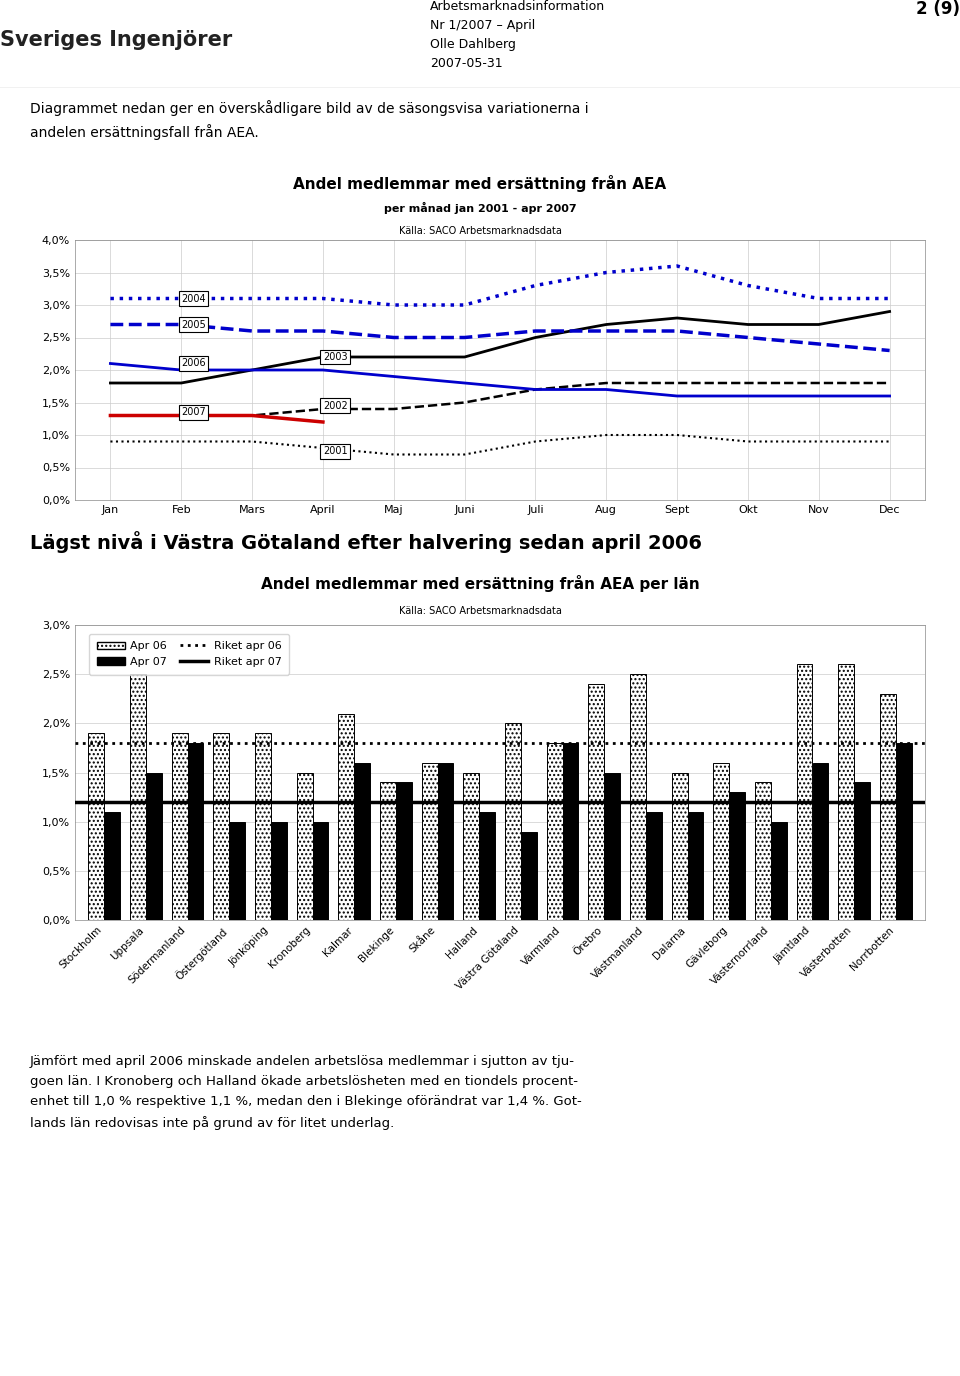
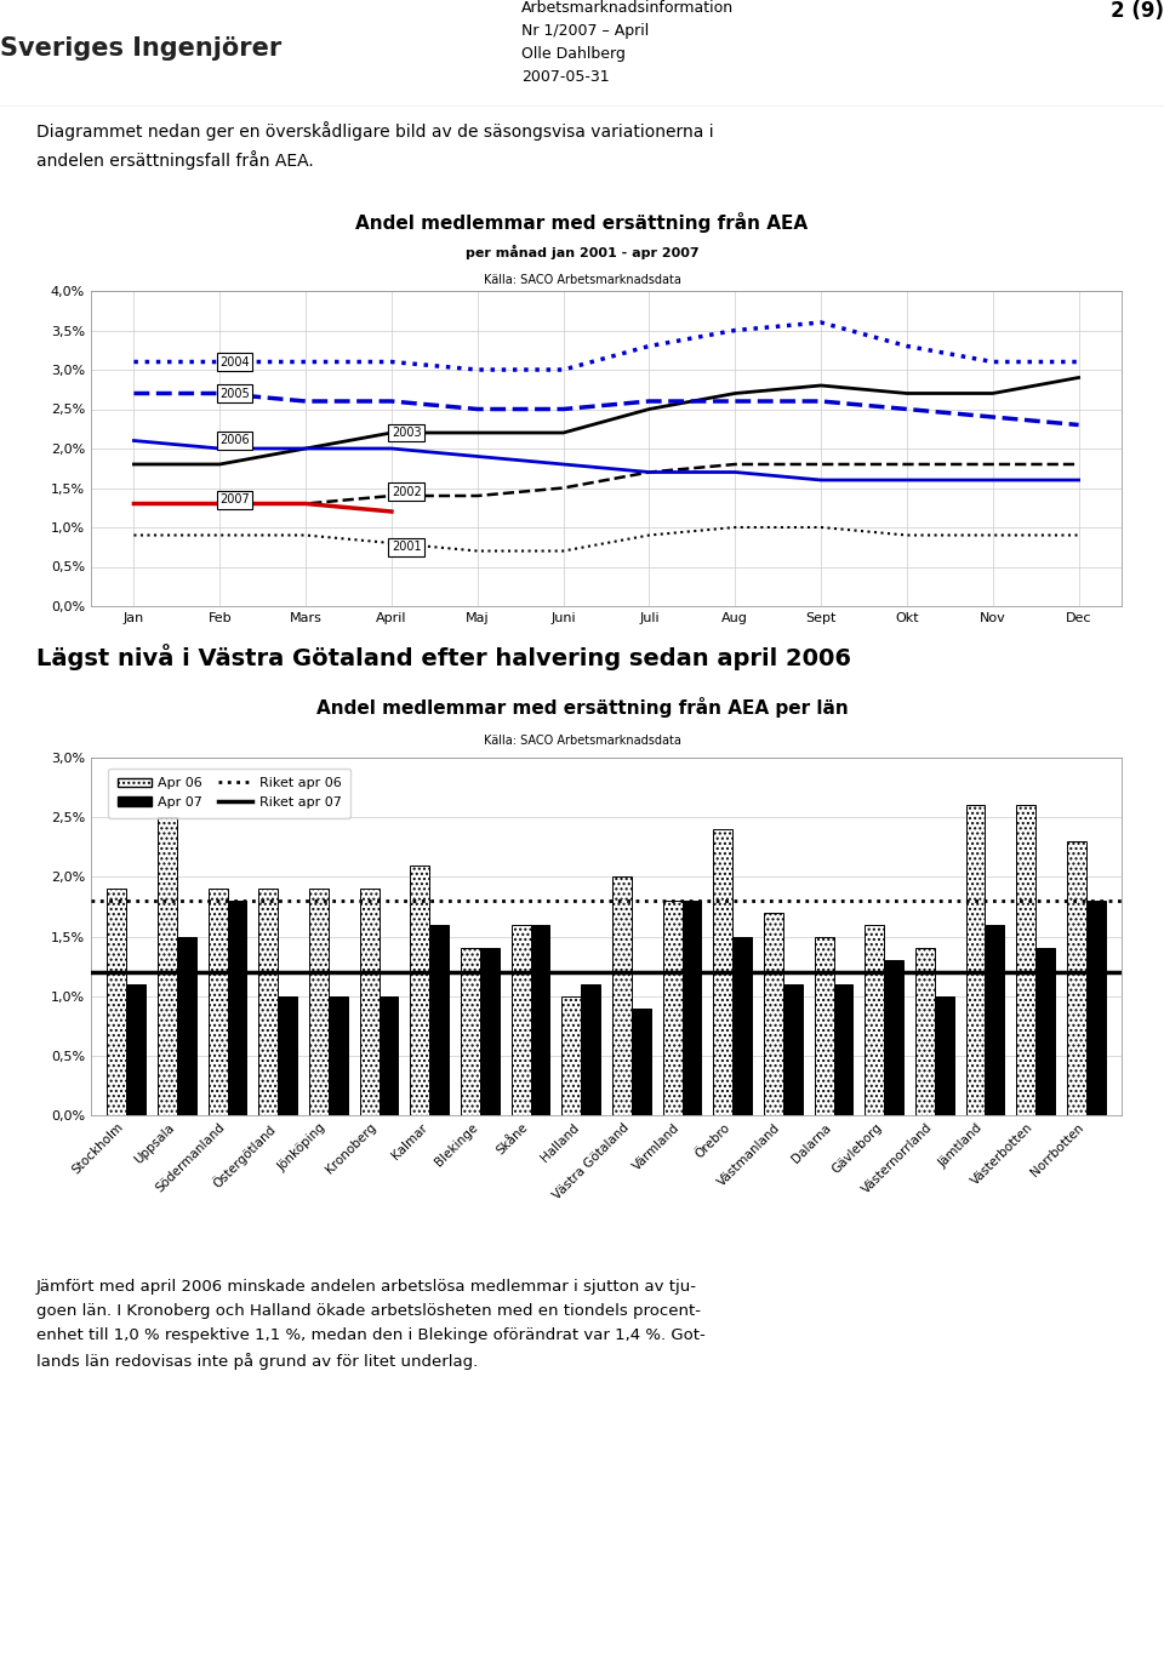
Apr 06/Kronoberg: 1,5% -> 1,9%
Apr 06/Halland: 1,5% -> 1,0%
Apr 06/Västmanland: 2,5% -> 1,7%
